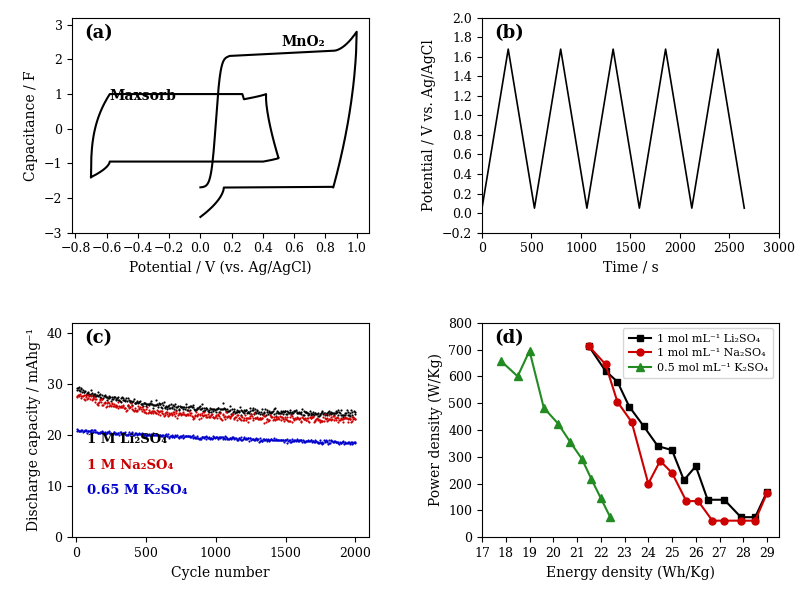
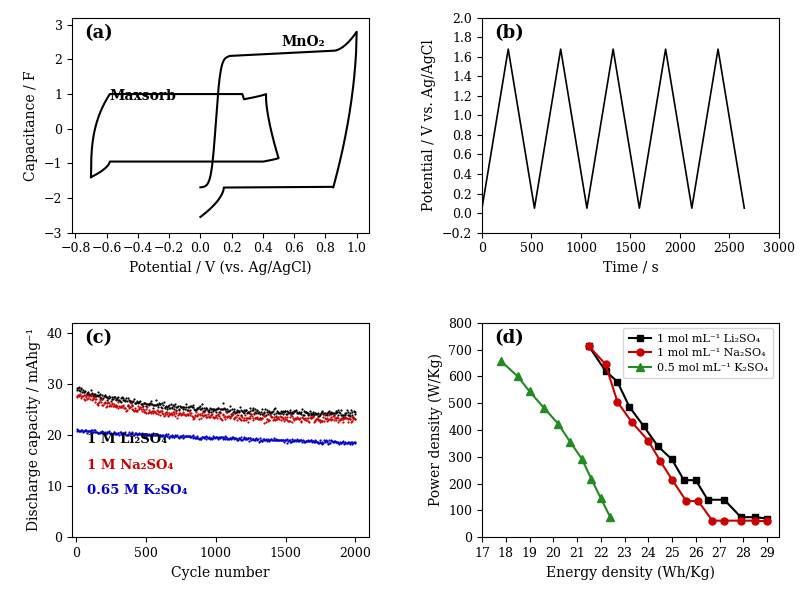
0.5 mol mL⁻¹ K₂SO₄/19: 695 -> 544
1 mol mL⁻¹ Na₂SO₄/24: 200 -> 360
1 mol mL⁻¹ Li₂SO₄/25: 325 -> 290
1 mol mL⁻¹ Na₂SO₄/25: 240 -> 215
1 mol mL⁻¹ Li₂SO₄/26: 265 -> 213
1 mol mL⁻¹ Li₂SO₄/29: 170 -> 70
1 mol mL⁻¹ Na₂SO₄/29: 165 -> 60
